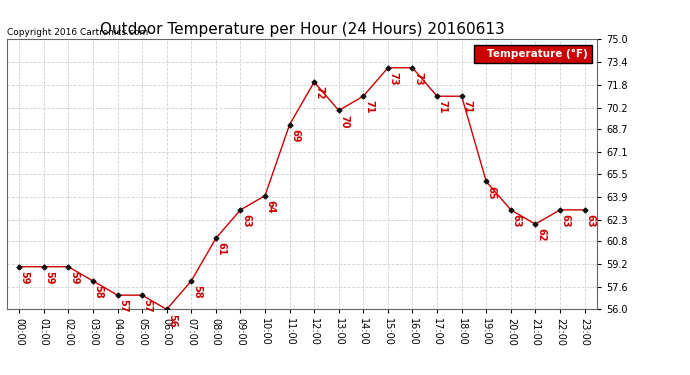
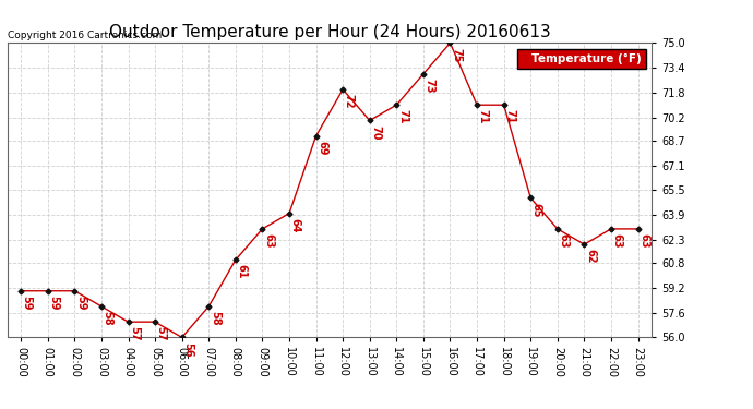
16:00: 73 -> 75
